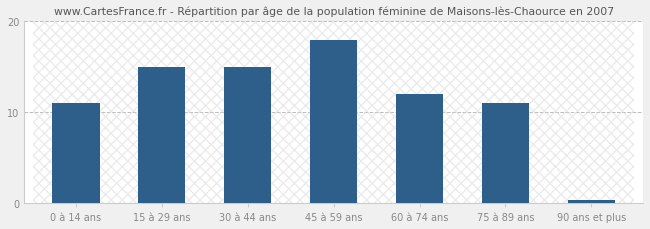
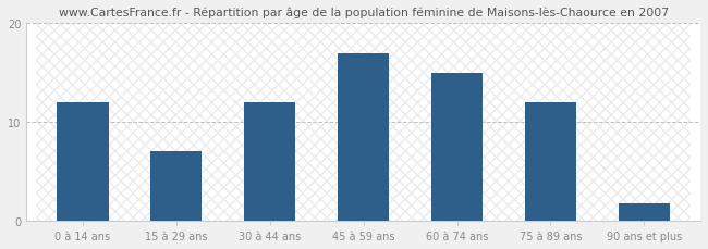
0 à 14 ans: 11.0 -> 12.0
15 à 29 ans: 15.0 -> 7.0
30 à 44 ans: 15.0 -> 12.0
45 à 59 ans: 18.0 -> 17.0
60 à 74 ans: 12.0 -> 15.0
75 à 89 ans: 11.0 -> 12.0
90 ans et plus: 0.3 -> 1.8
